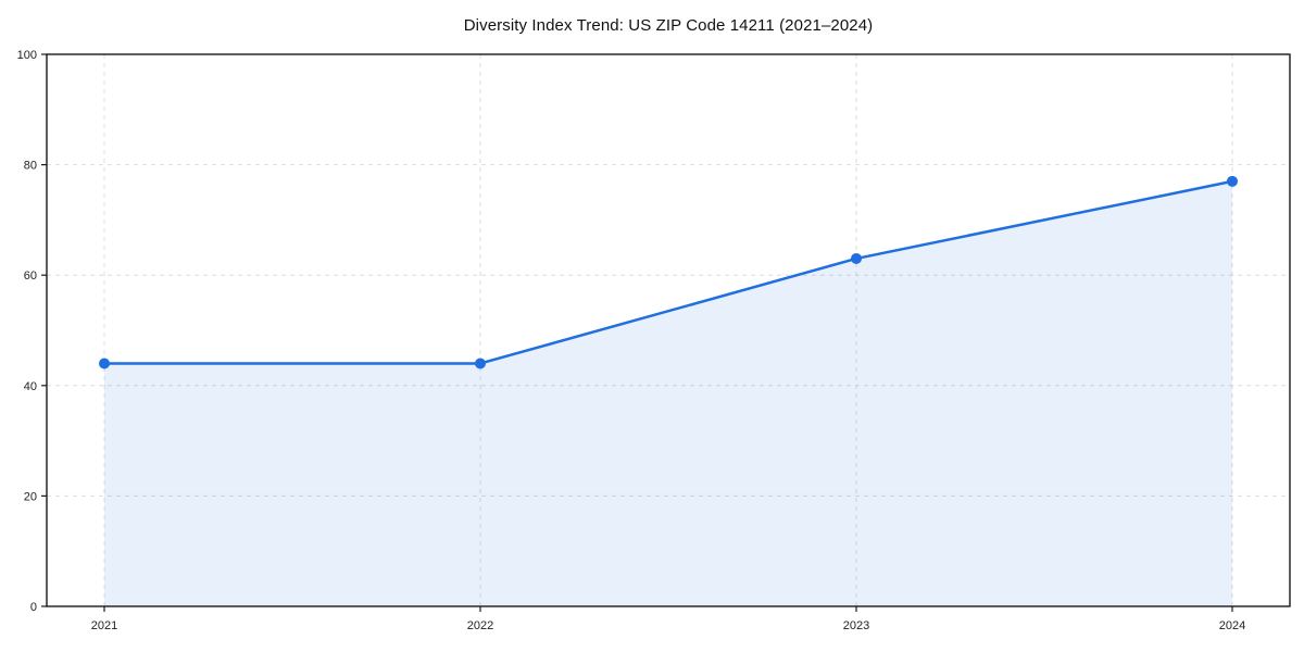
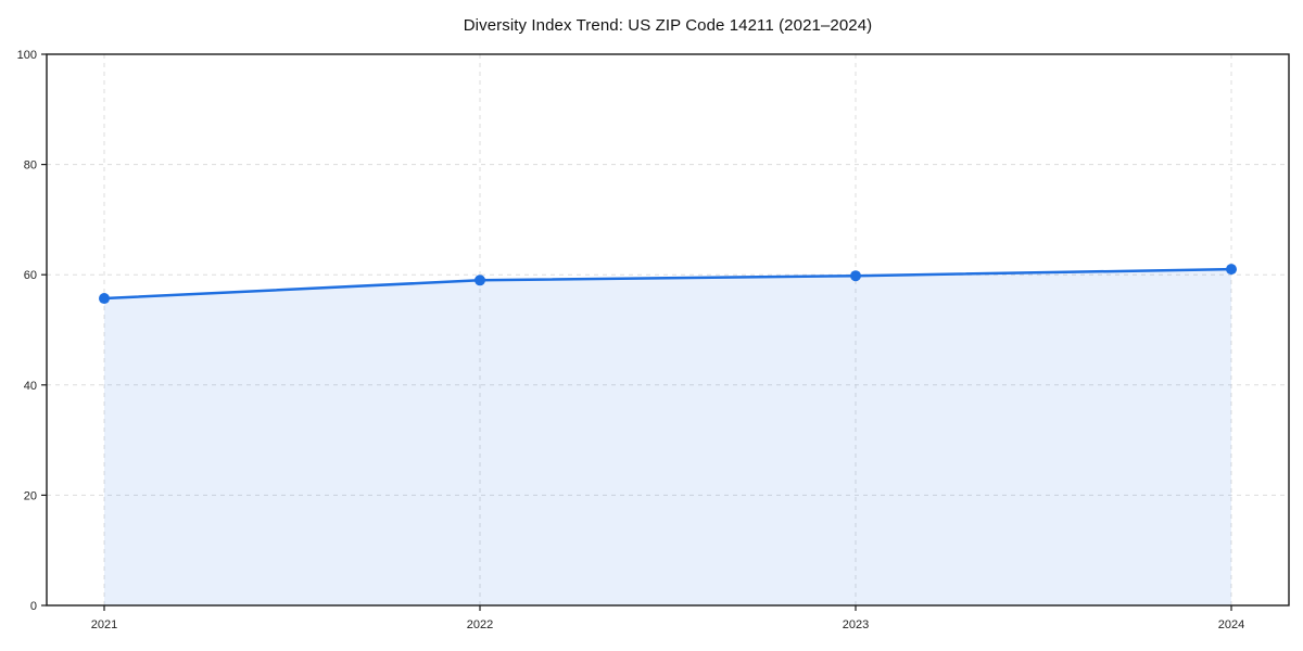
2021: 44 -> 56
2022: 44 -> 59
2023: 63 -> 60
2024: 77 -> 61
